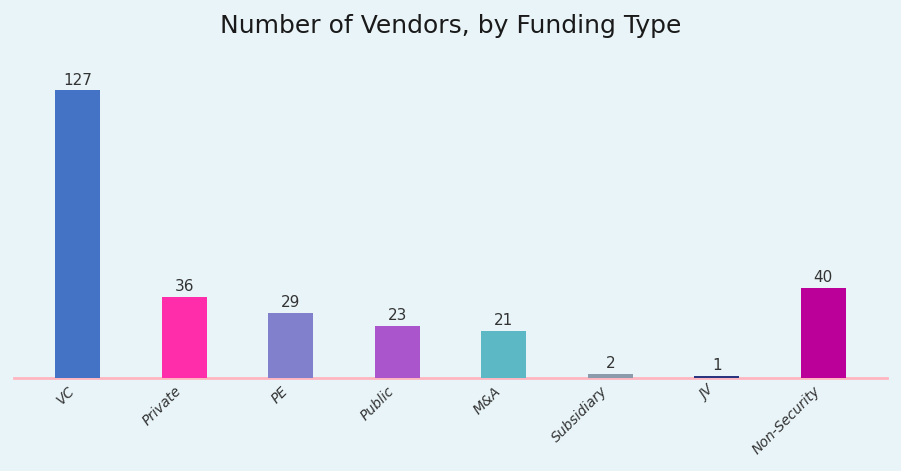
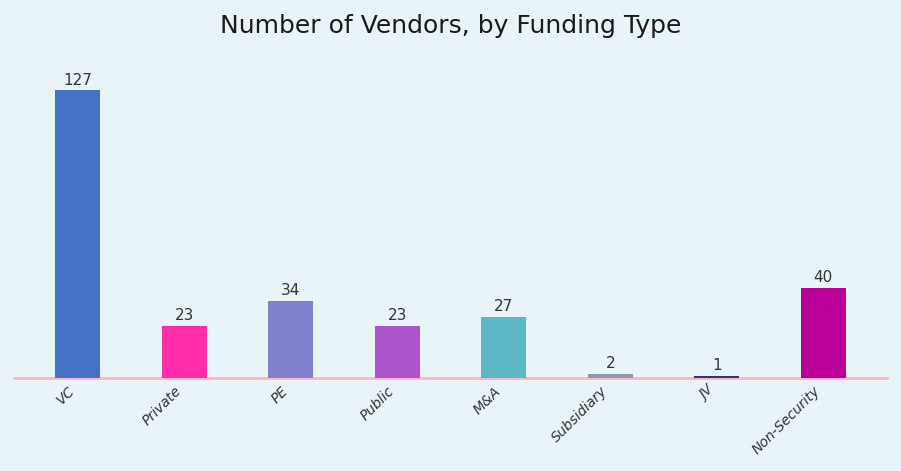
Private: 36 -> 23
PE: 29 -> 34
M&A: 21 -> 27
